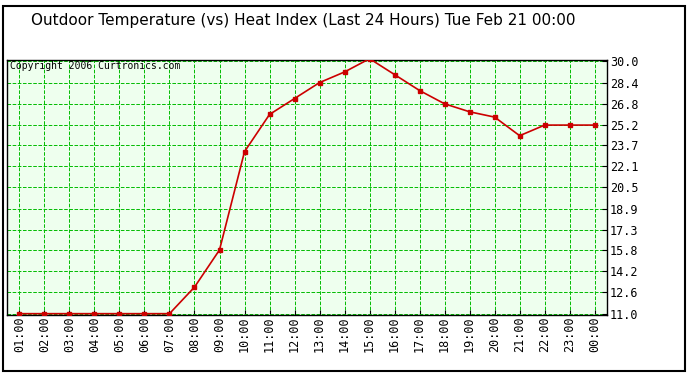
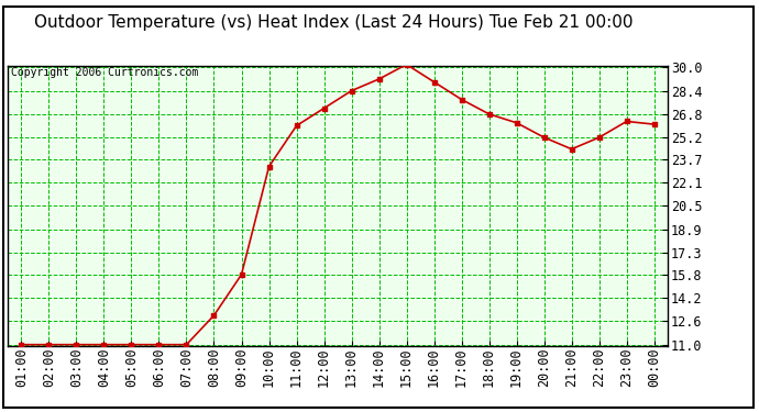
20:00: 25.8 -> 25.2
23:00: 25.2 -> 26.3
00:00: 25.2 -> 26.1
